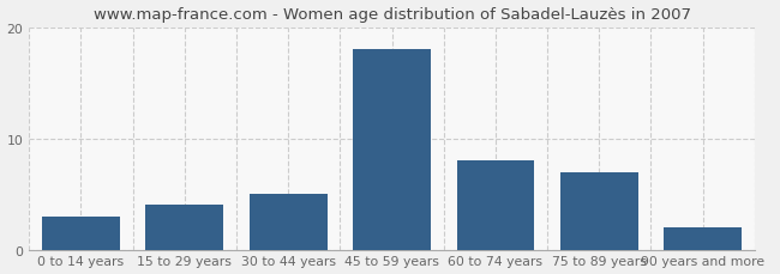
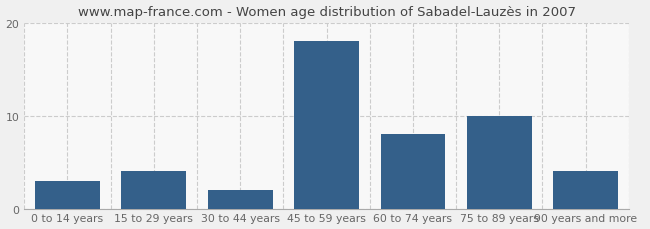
30 to 44 years: 5 -> 2
75 to 89 years: 7 -> 10
90 years and more: 2 -> 4
